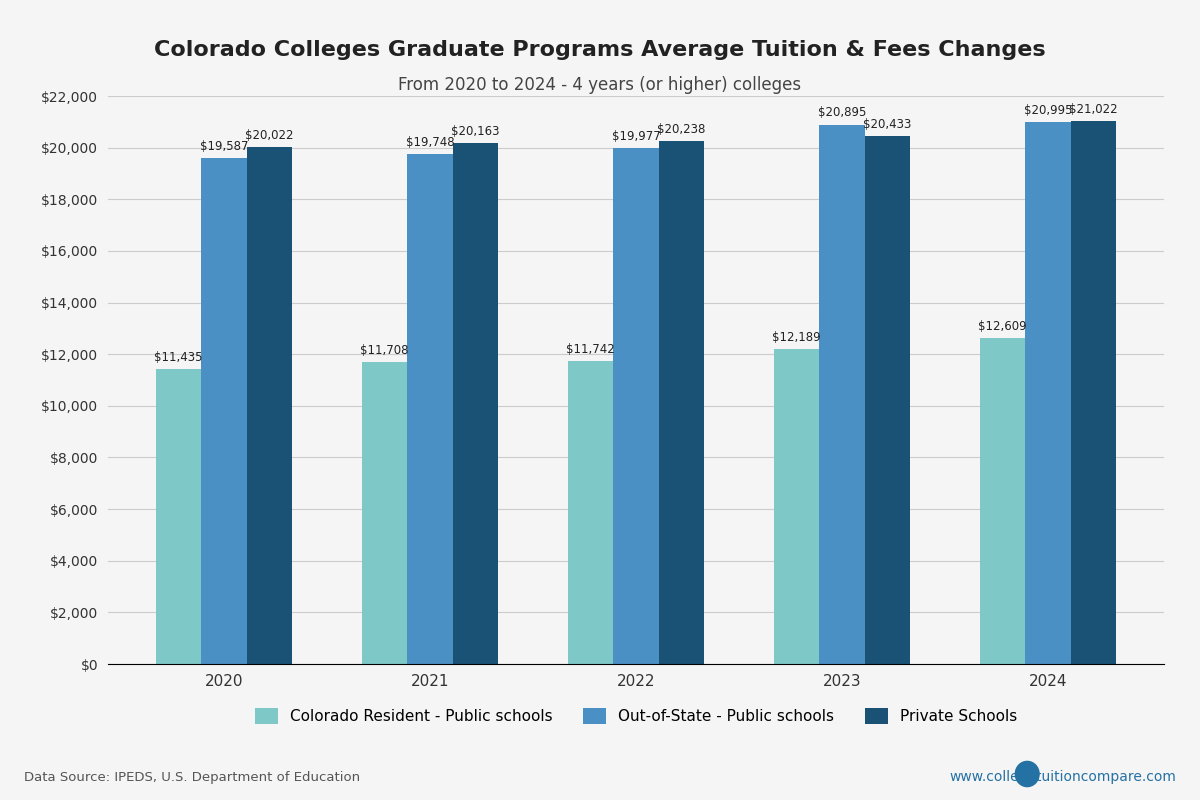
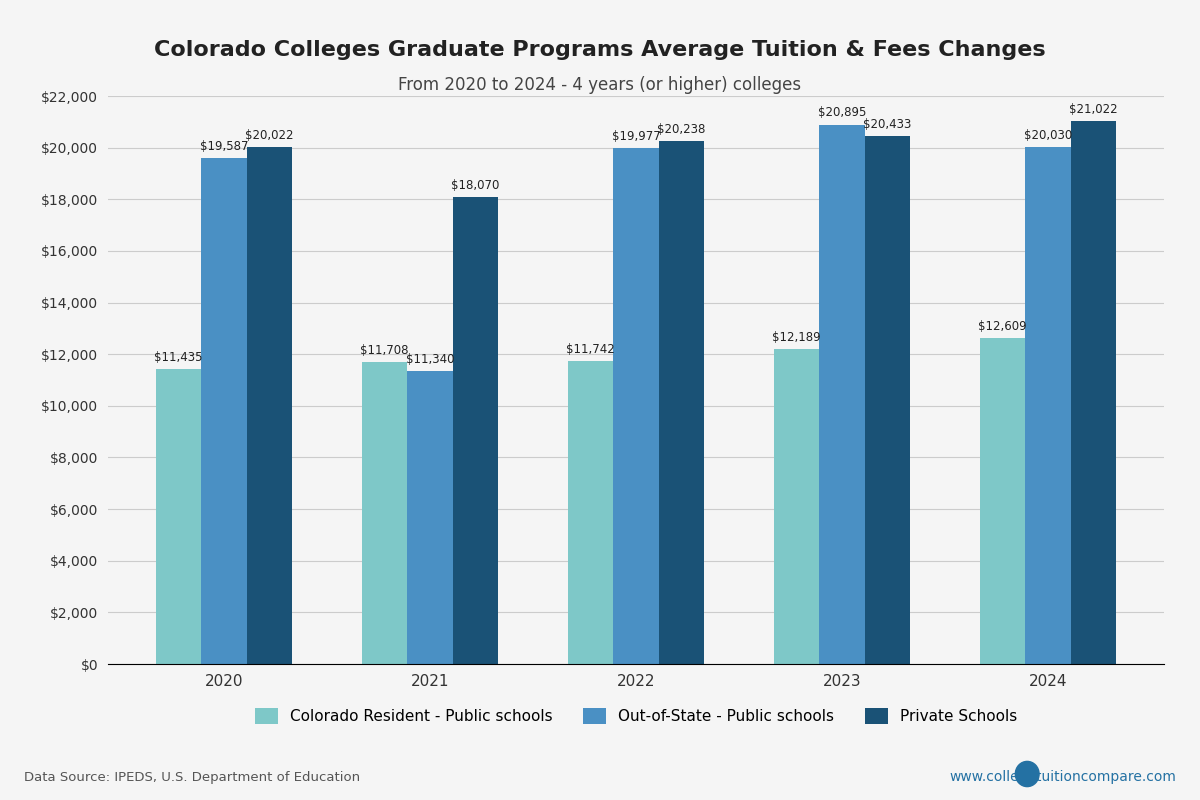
Out-of-State - Public schools/2021: $19,748 -> $11,340
Private Schools/2021: $20,163 -> $18,070
Out-of-State - Public schools/2024: $20,995 -> $20,030
